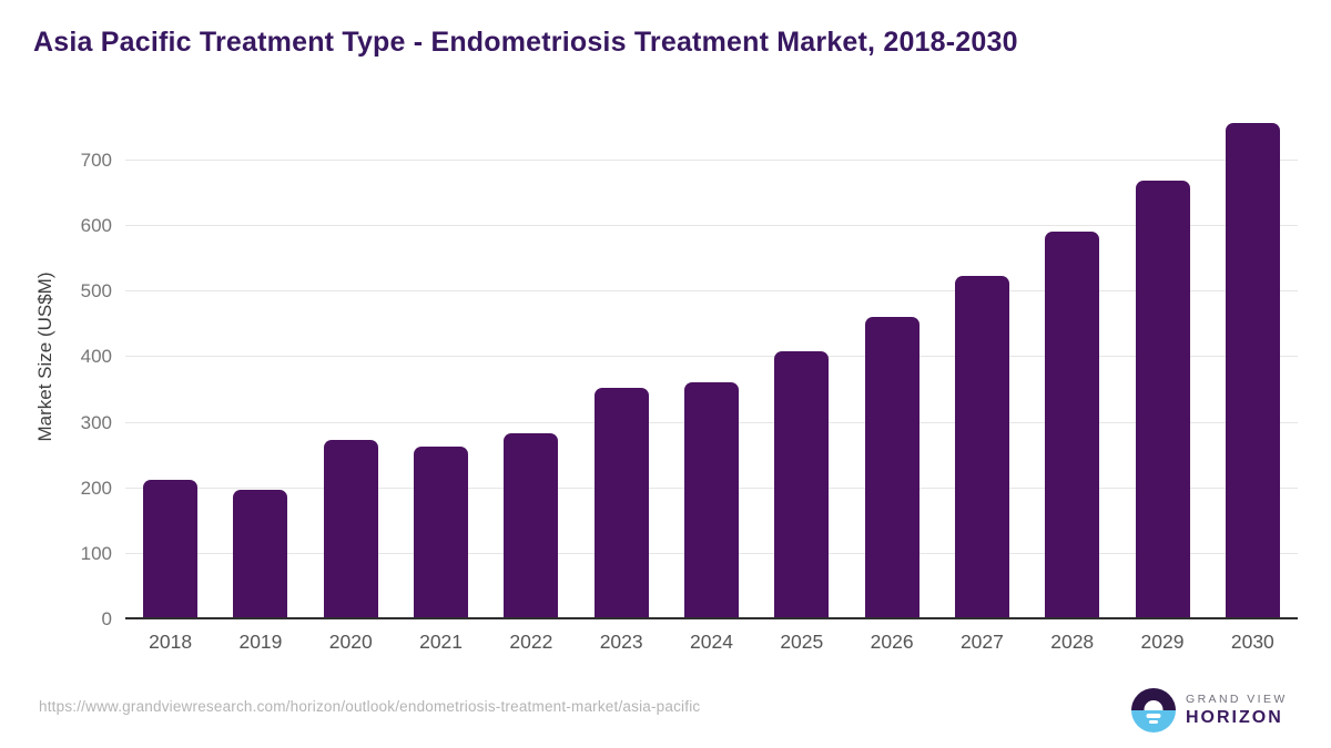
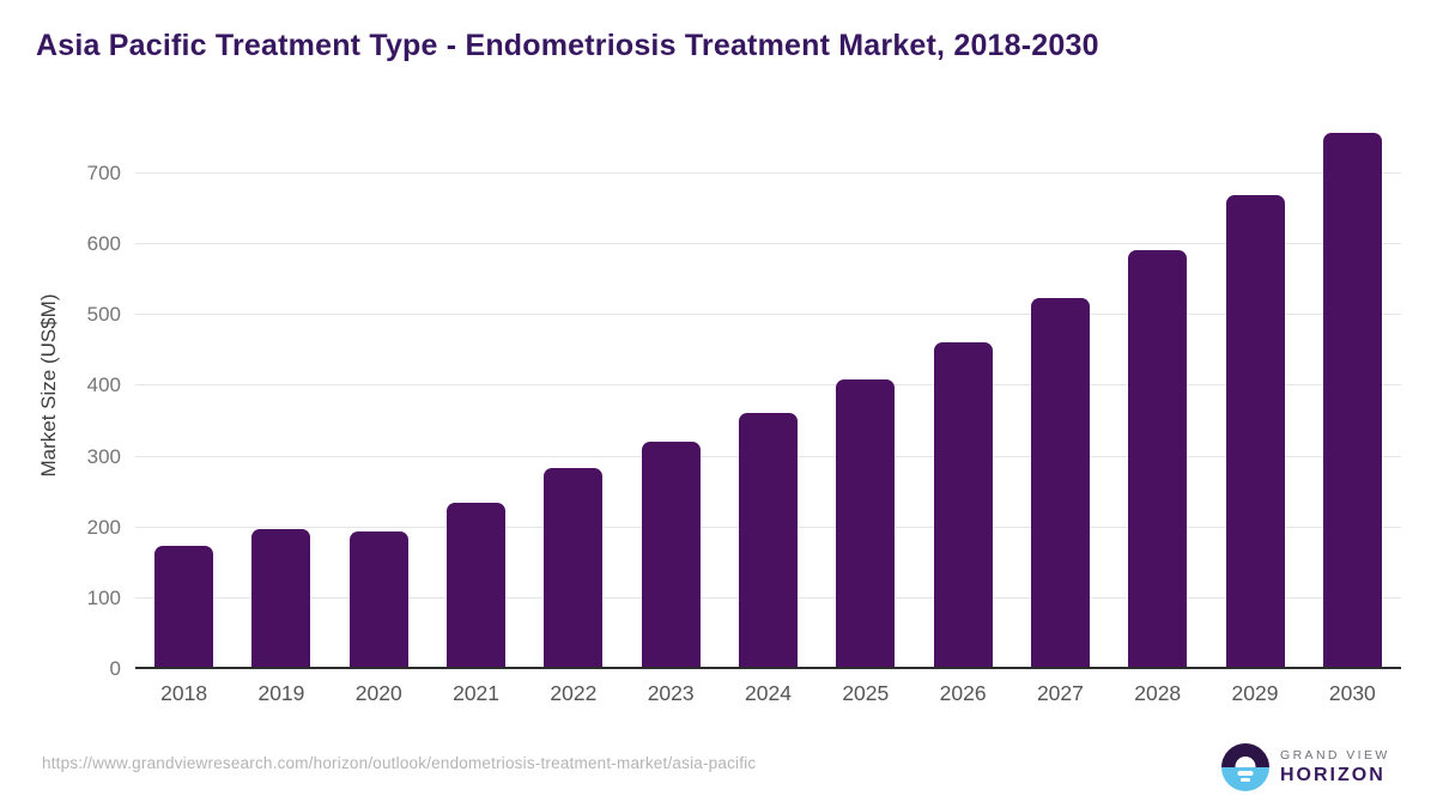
2018: 210 -> 170
2020: 270 -> 190
2021: 260 -> 230
2023: 350 -> 320
